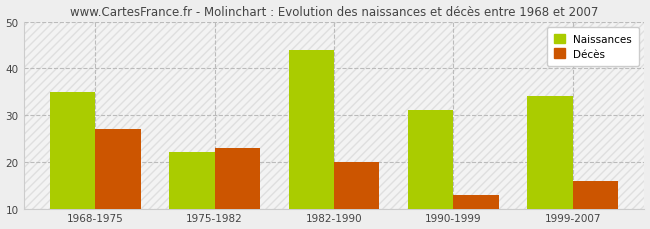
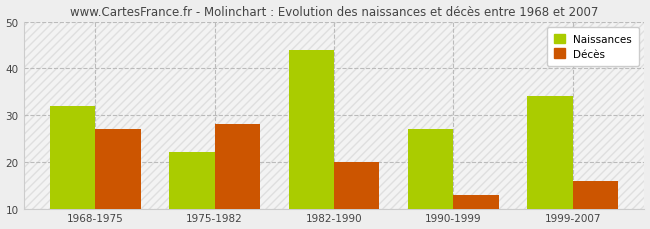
Naissances/1968-1975: 35 -> 32
Décès/1975-1982: 23 -> 28
Naissances/1990-1999: 31 -> 27
